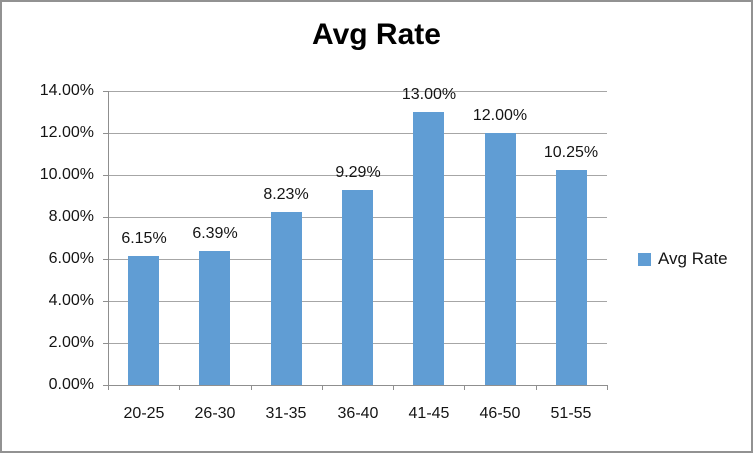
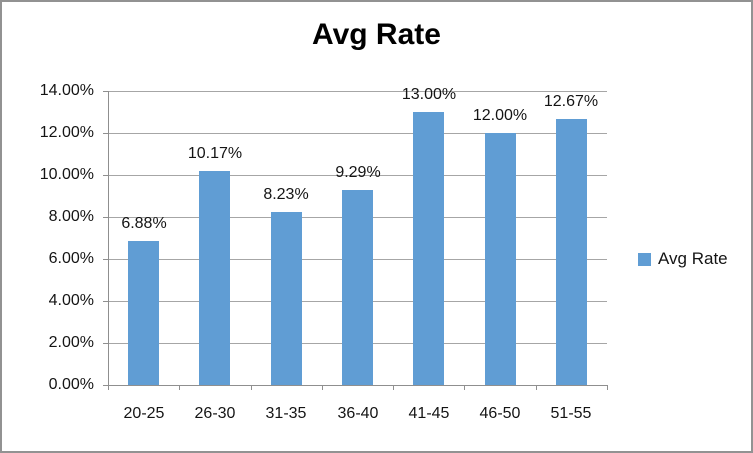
20-25: 6.15% -> 6.88%
26-30: 6.39% -> 10.17%
51-55: 10.25% -> 12.67%
